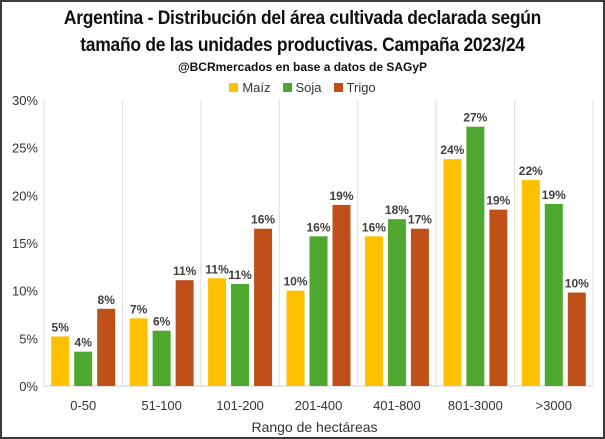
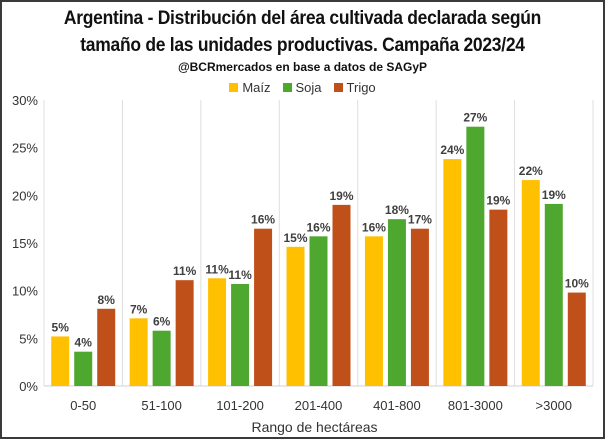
Maíz/201-400: 10% -> 15%
